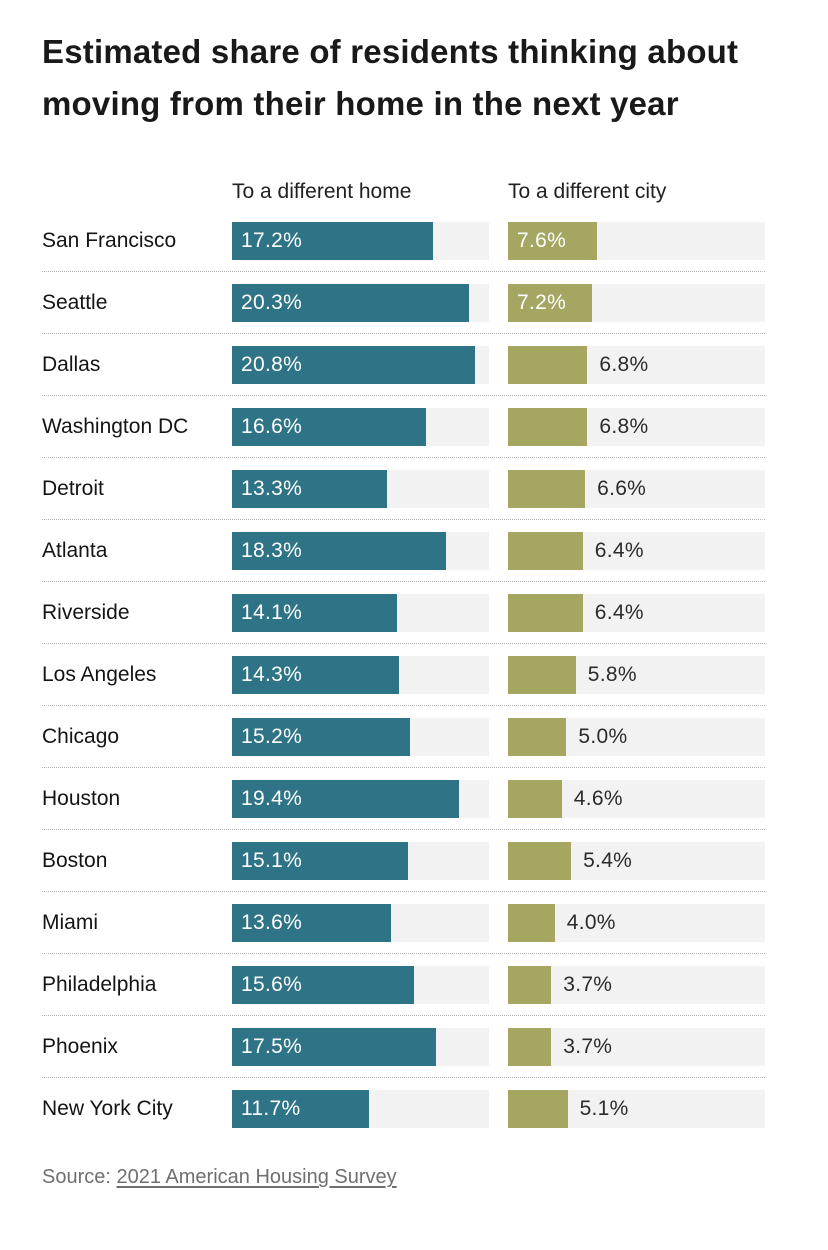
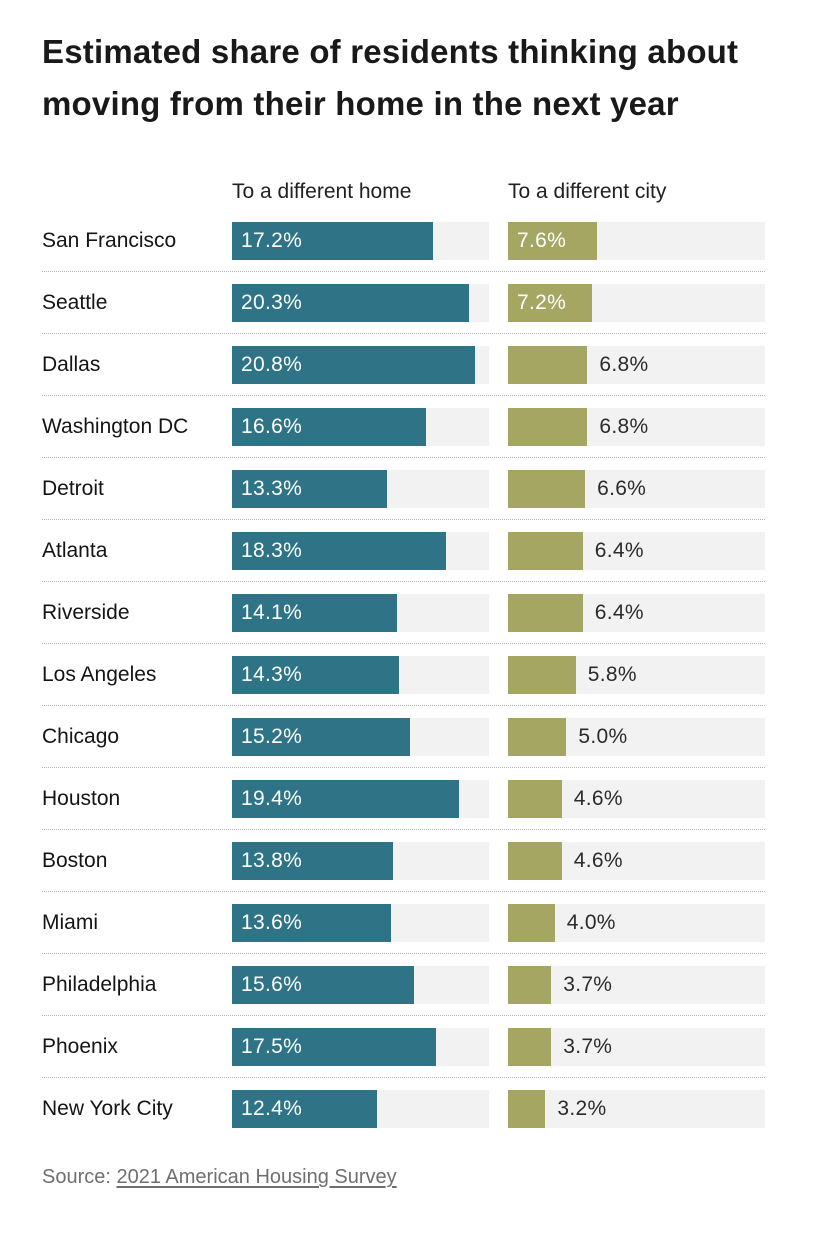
To a different home/Boston: 15.1% -> 13.8%
To a different city/Boston: 5.4% -> 4.6%
To a different home/New York City: 11.7% -> 12.4%
To a different city/New York City: 5.1% -> 3.2%
